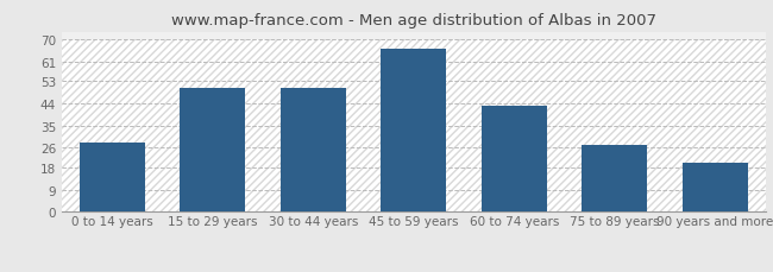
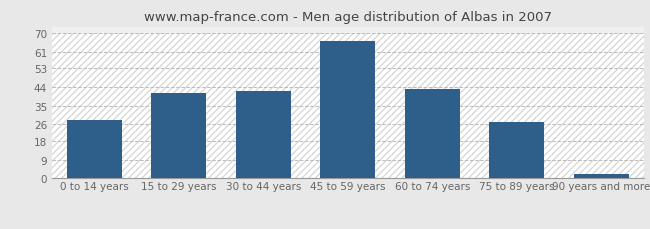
15 to 29 years: 50 -> 41
30 to 44 years: 50 -> 42
90 years and more: 20 -> 2
